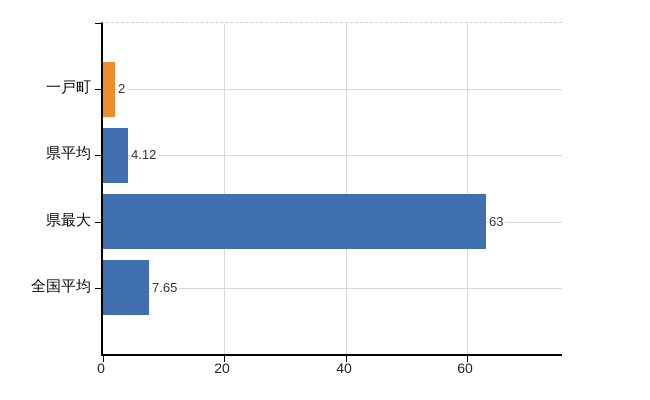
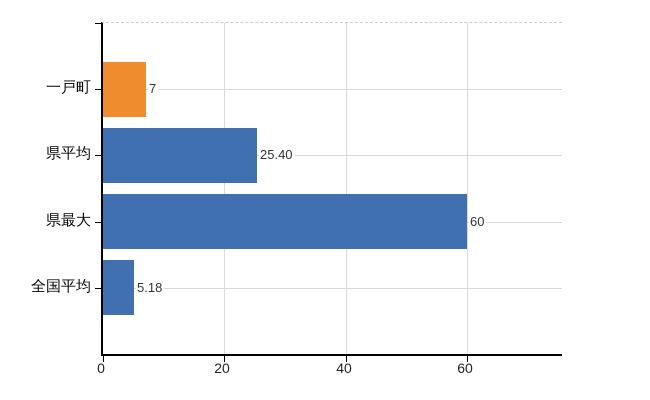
一戸町: 2 -> 7
県平均: 4.12 -> 25.40
県最大: 63 -> 60
全国平均: 7.65 -> 5.18
